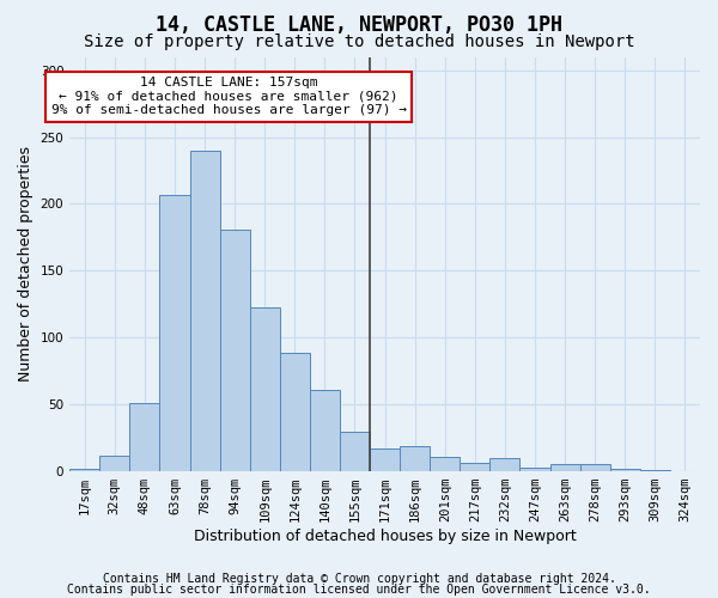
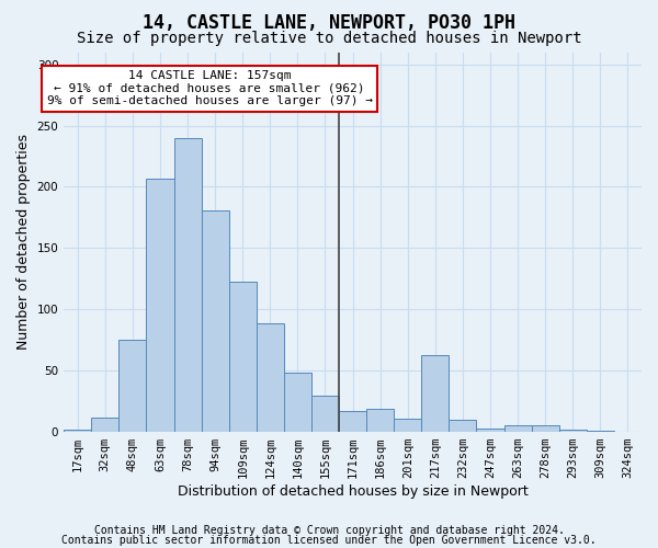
48sqm: 51 -> 75
140sqm: 61 -> 48
217sqm: 6 -> 63
